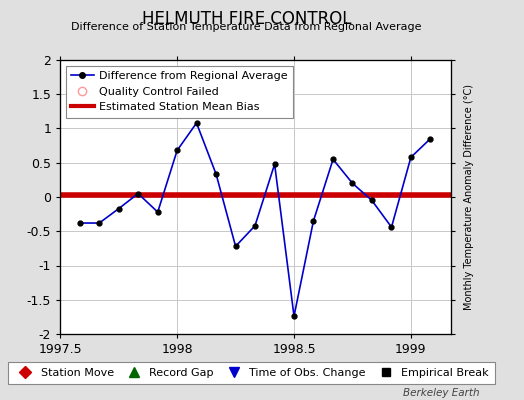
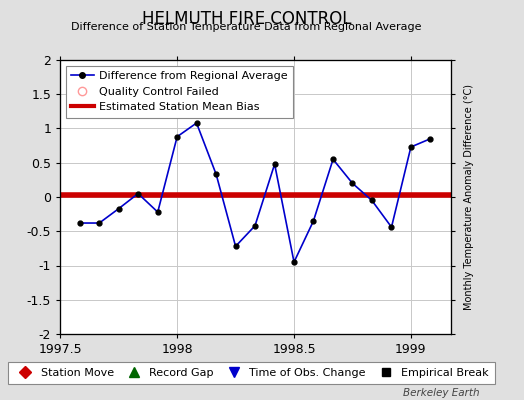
1998: 0.68 -> 0.88
1998.5: -1.74 -> -0.95
1999: 0.58 -> 0.73
